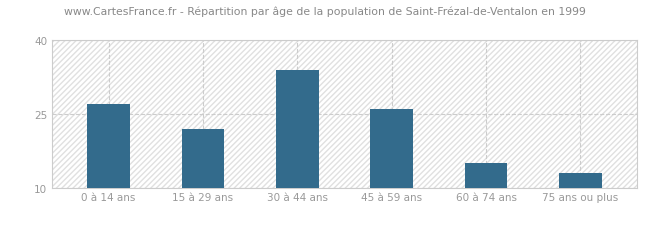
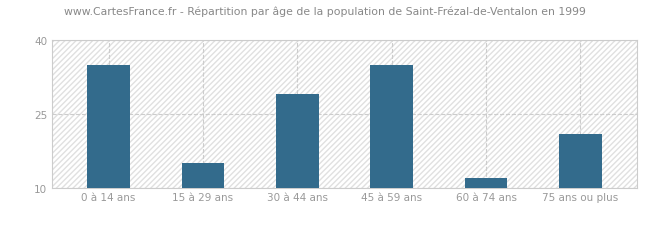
0 à 14 ans: 27 -> 35
15 à 29 ans: 22 -> 15
30 à 44 ans: 34 -> 29
45 à 59 ans: 26 -> 35
60 à 74 ans: 15 -> 12
75 ans ou plus: 13 -> 21
